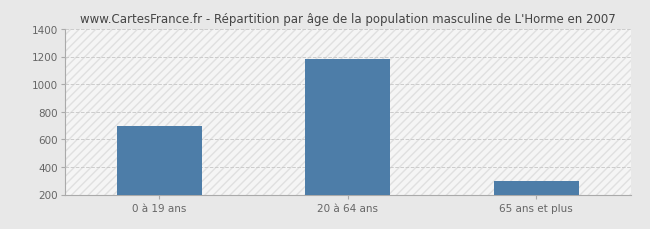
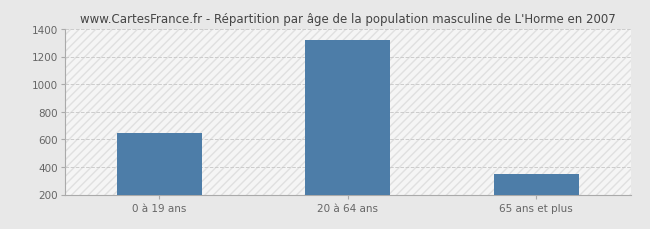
0 à 19 ans: 700 -> 650
20 à 64 ans: 1180 -> 1320
65 ans et plus: 300 -> 350
